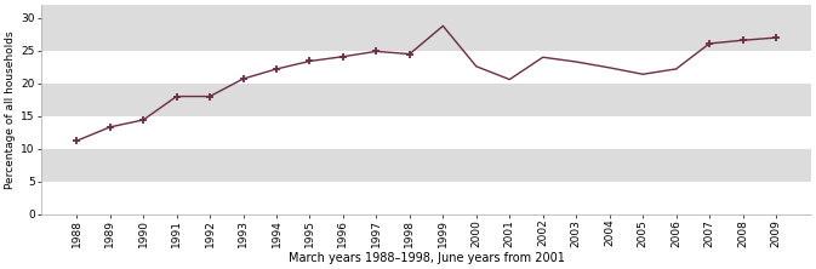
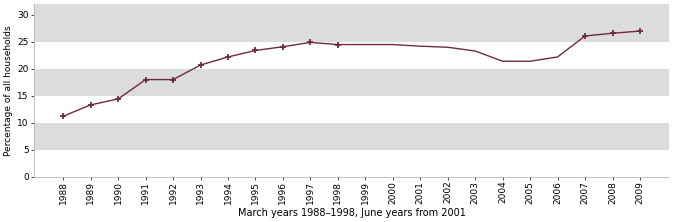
1999: 28.8 -> 24.5
2000: 22.6 -> 24.5
2001: 20.6 -> 24.2
2004: 22.4 -> 21.4
